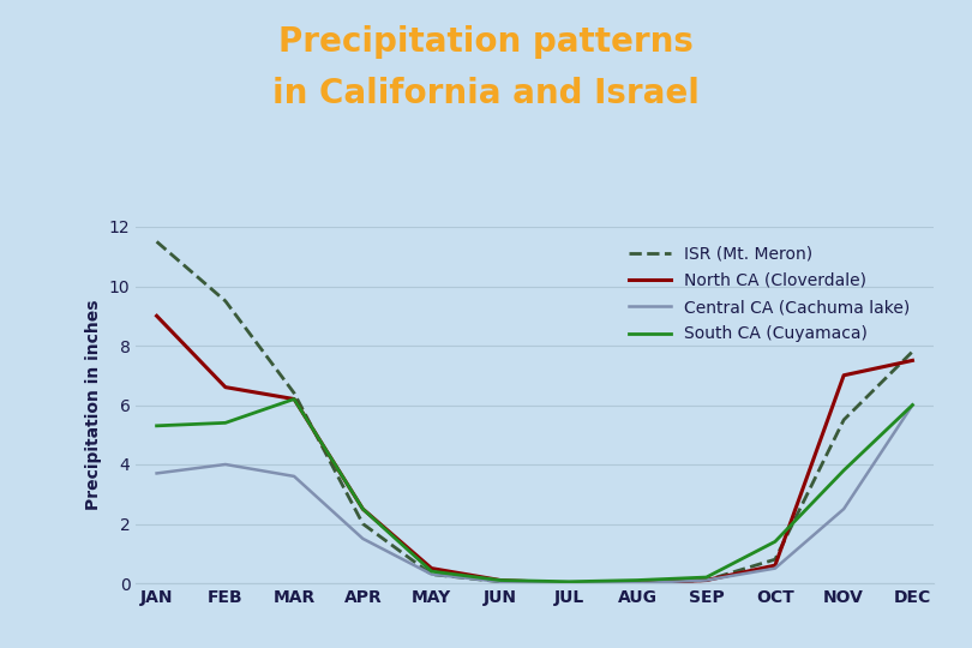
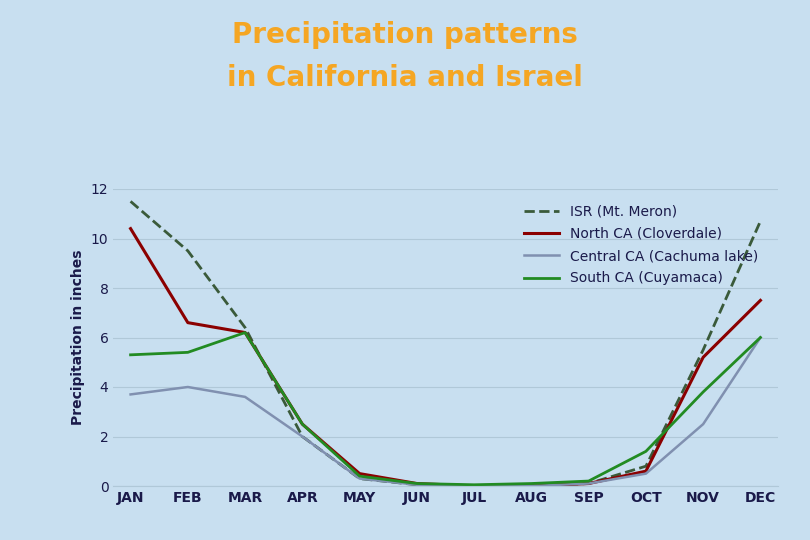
North CA (Cloverdale)/JAN: 9.0 -> 10.4
Central CA (Cachuma lake)/APR: 1.50 -> 2.00
North CA (Cloverdale)/NOV: 7.0 -> 5.2
ISR (Mt. Meron)/DEC: 7.80 -> 10.70
